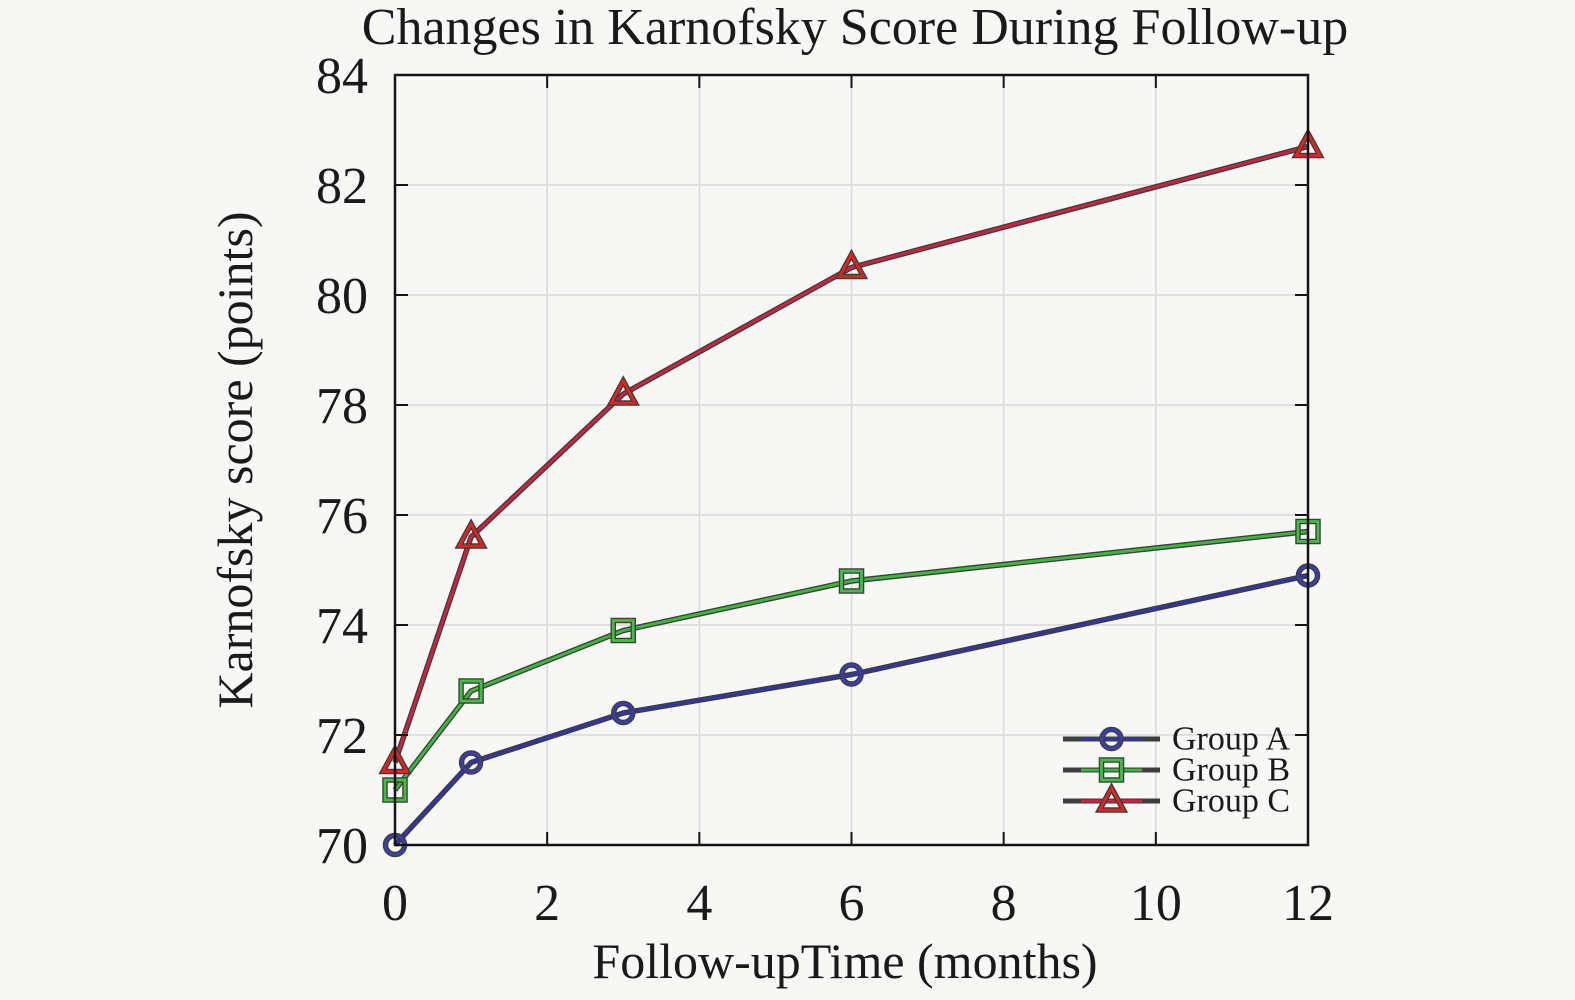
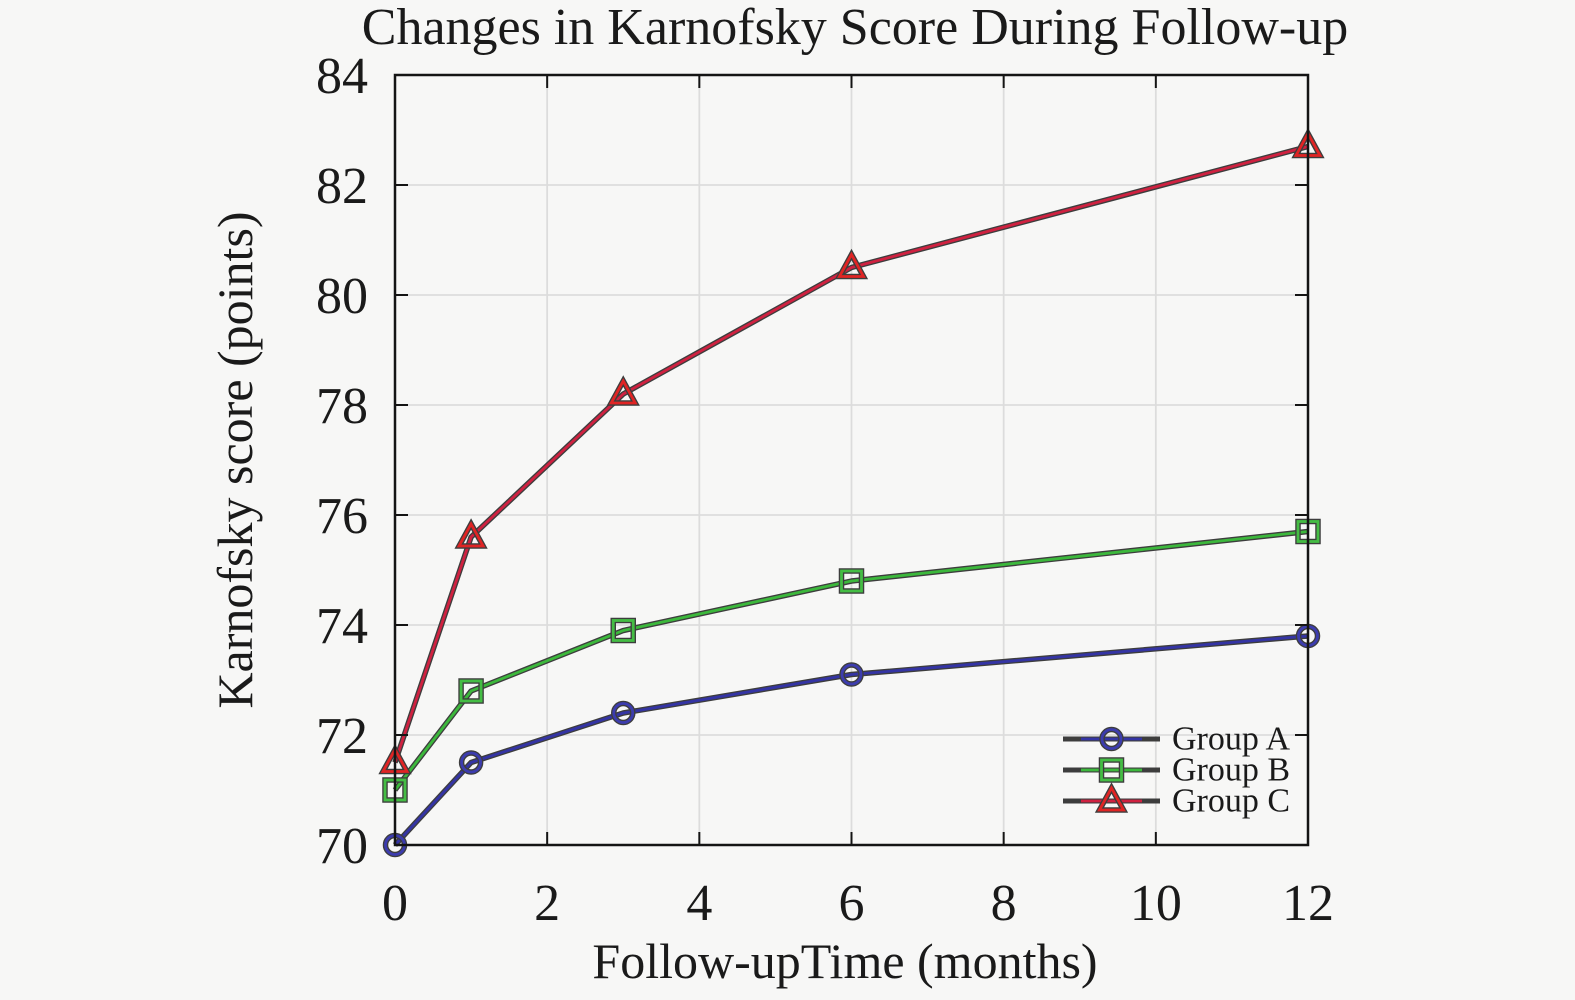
Group A/12: 74.9 -> 73.8
